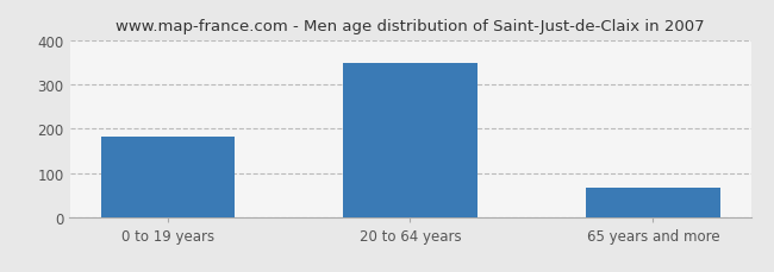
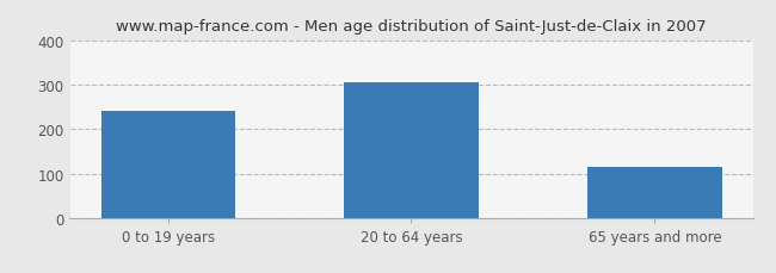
0 to 19 years: 183 -> 240
20 to 64 years: 347 -> 305
65 years and more: 68 -> 115
